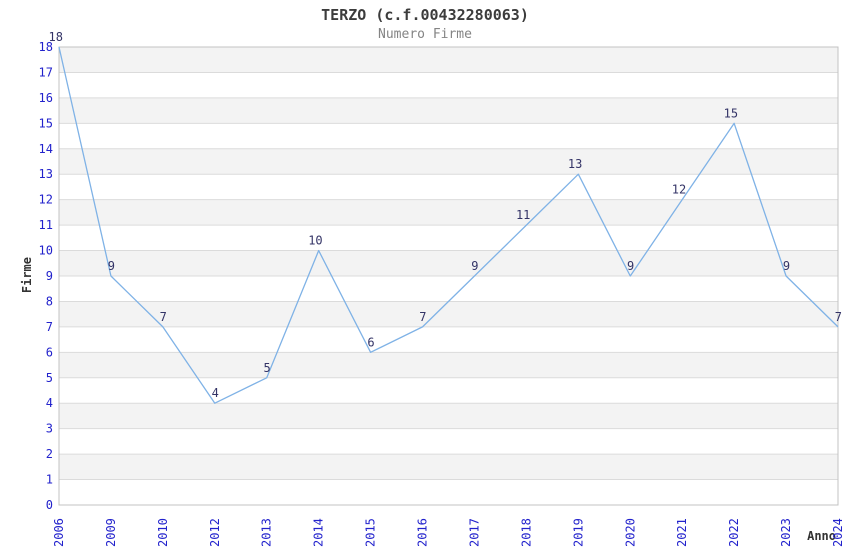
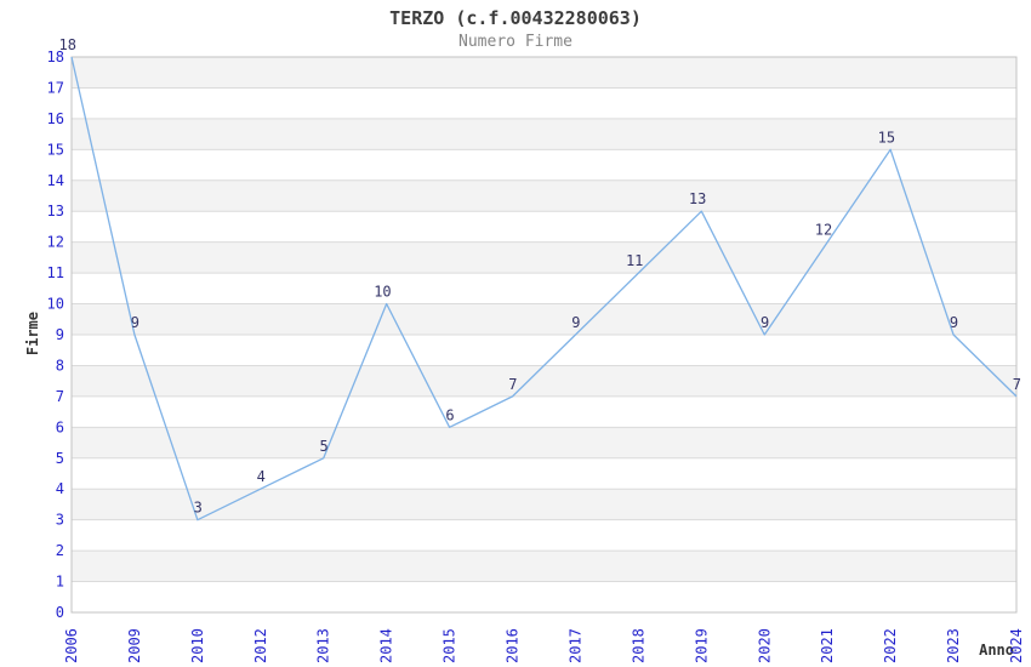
2010: 7 -> 3
